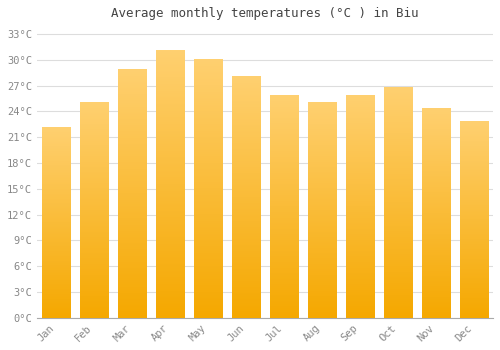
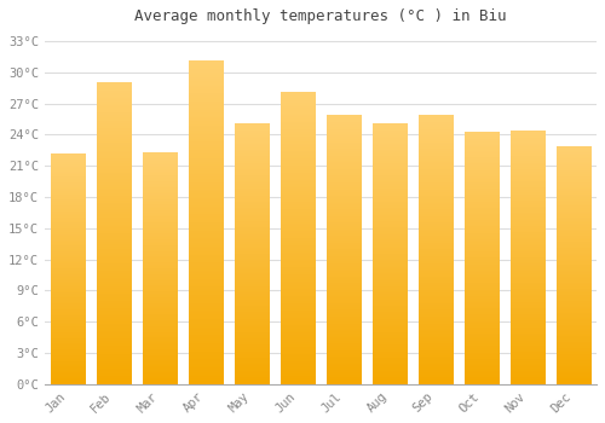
Feb: 25.0°C -> 29.0°C
Mar: 28.9°C -> 22.2°C
May: 30.0°C -> 25.0°C
Oct: 26.8°C -> 24.2°C
